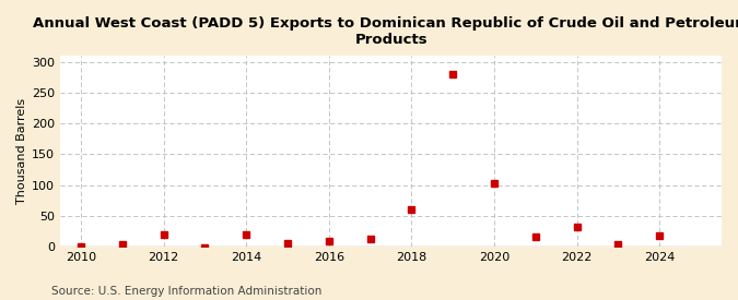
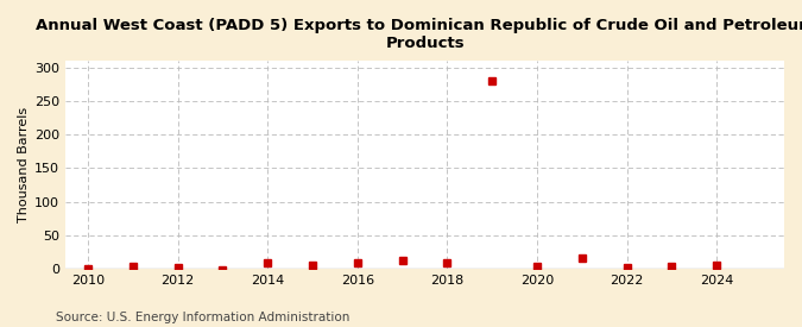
2012: 20 -> 1
2014: 20 -> 9
2018: 60 -> 9
2020: 102 -> 3
2022: 32 -> 2
2024: 18 -> 6
